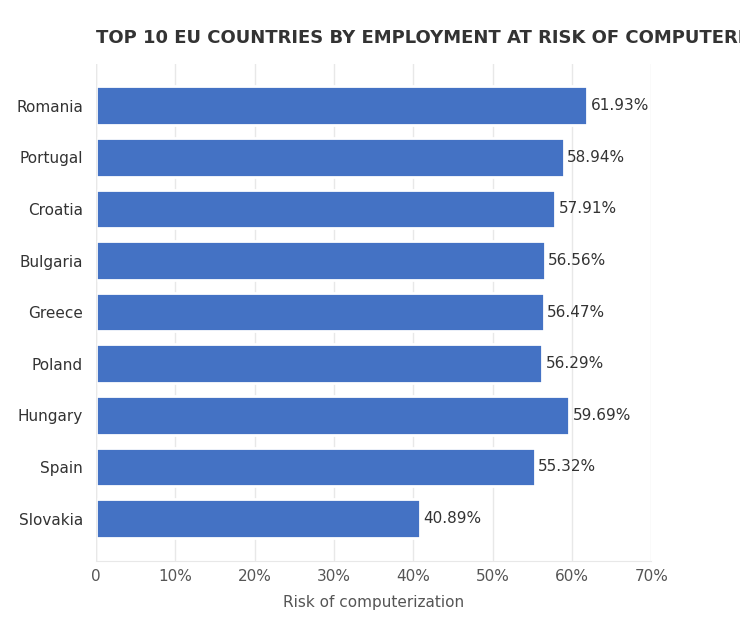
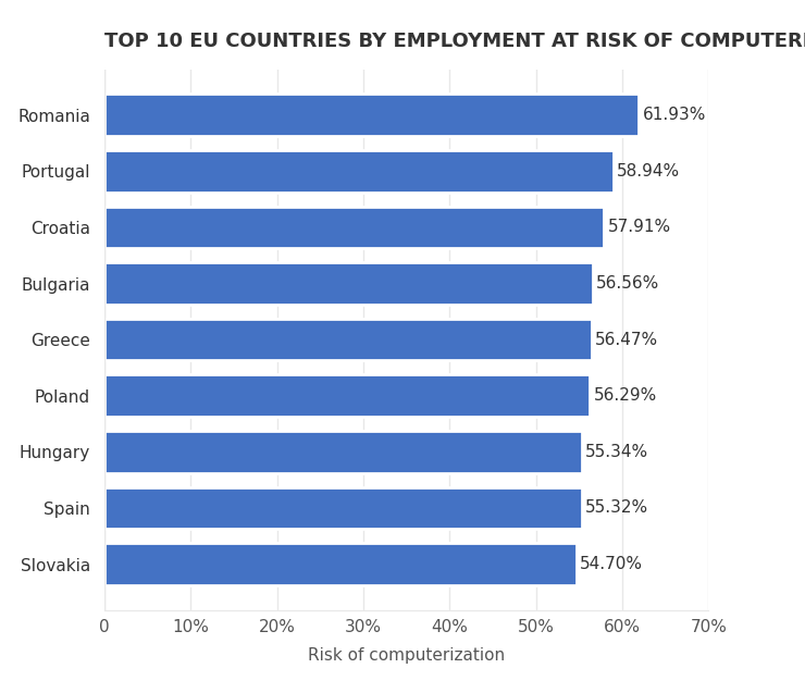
Hungary: 59.69% -> 55.34%
Slovakia: 40.89% -> 54.70%
